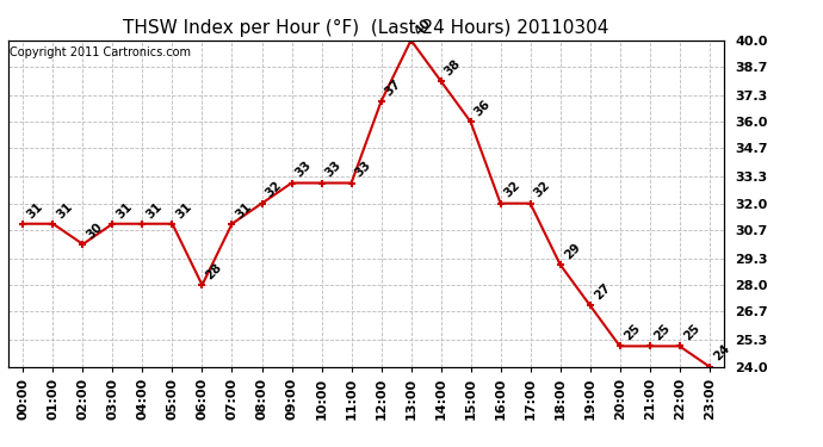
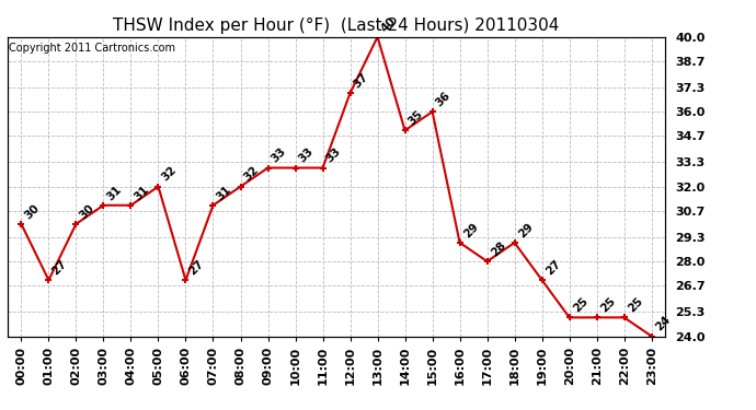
00:00: 31 -> 30
01:00: 31 -> 27
05:00: 31 -> 32
06:00: 28 -> 27
14:00: 38 -> 35
16:00: 32 -> 29
17:00: 32 -> 28
